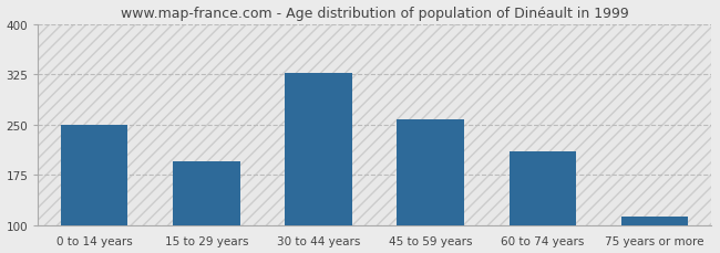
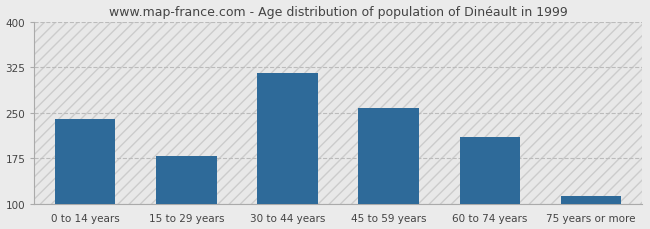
0 to 14 years: 250 -> 240
15 to 29 years: 195 -> 178
30 to 44 years: 327 -> 316
